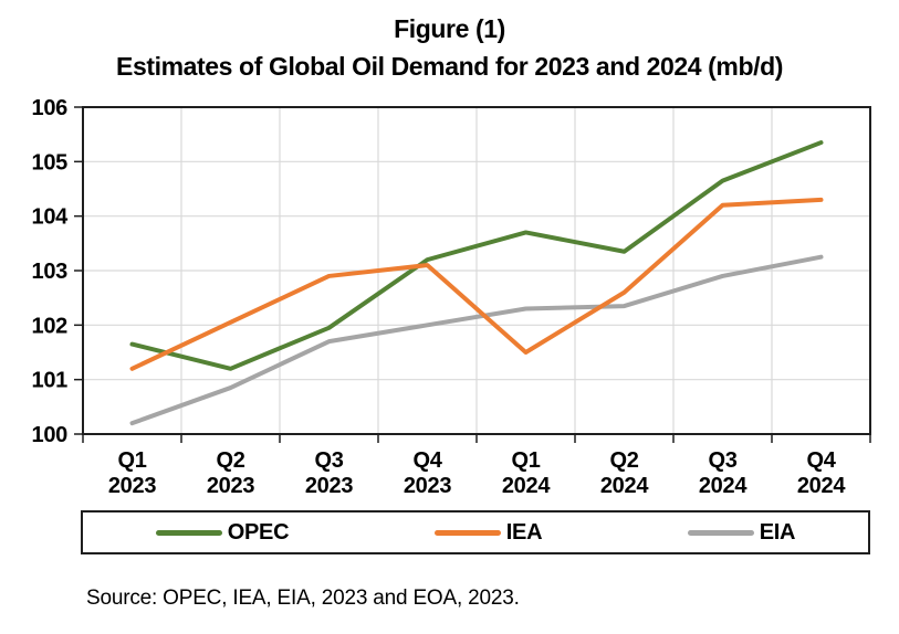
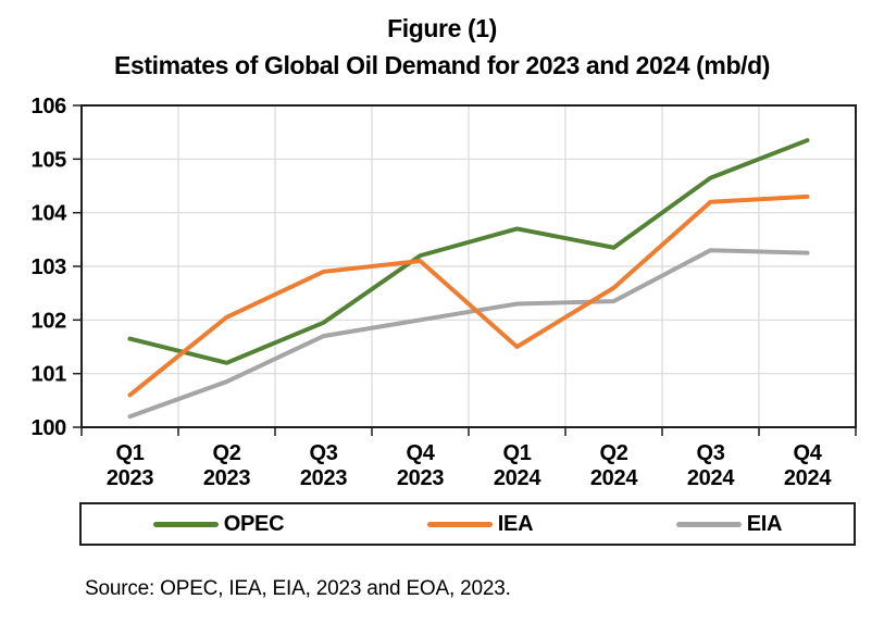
IEA/Q1 2023: 101.2 -> 100.6
EIA/Q3 2024: 102.9 -> 103.3
